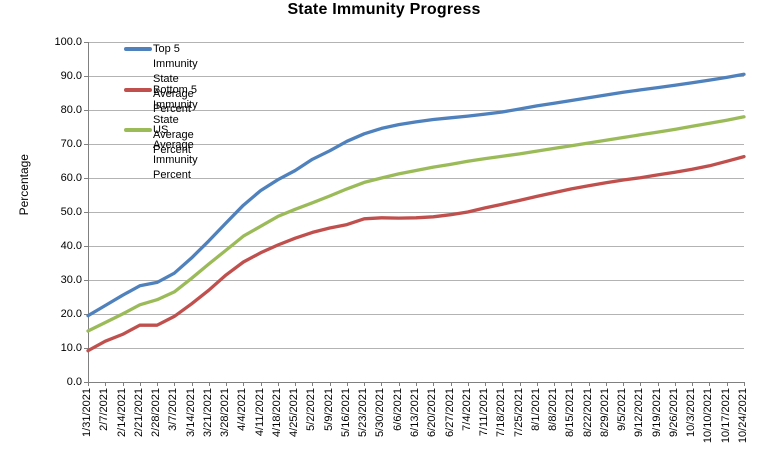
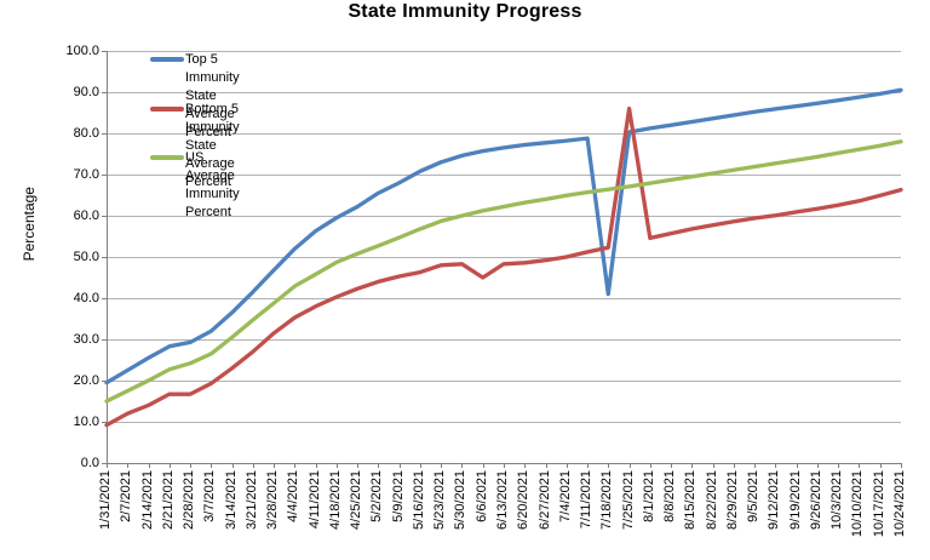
Bottom 5 Immunity State Average Percent/6/6/2021: 48 -> 45
Top 5 Immunity State Average Percent/7/18/2021: 79 -> 41
Bottom 5 Immunity State Average Percent/7/25/2021: 53 -> 86
